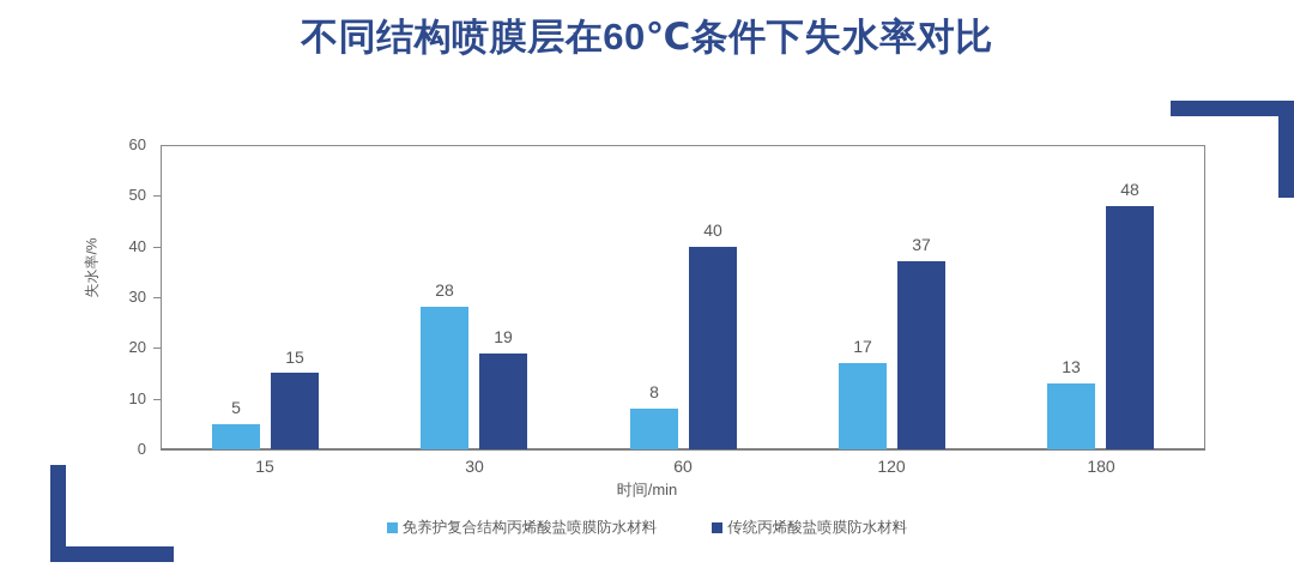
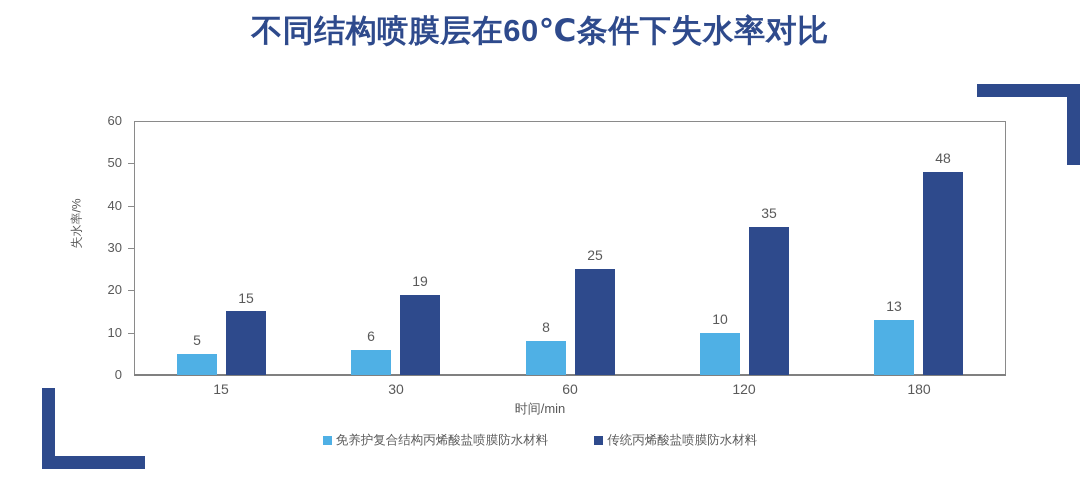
免养护复合结构丙烯酸盐喷膜防水材料/30: 28 -> 6
传统丙烯酸盐喷膜防水材料/60: 40 -> 25
免养护复合结构丙烯酸盐喷膜防水材料/120: 17 -> 10
传统丙烯酸盐喷膜防水材料/120: 37 -> 35
